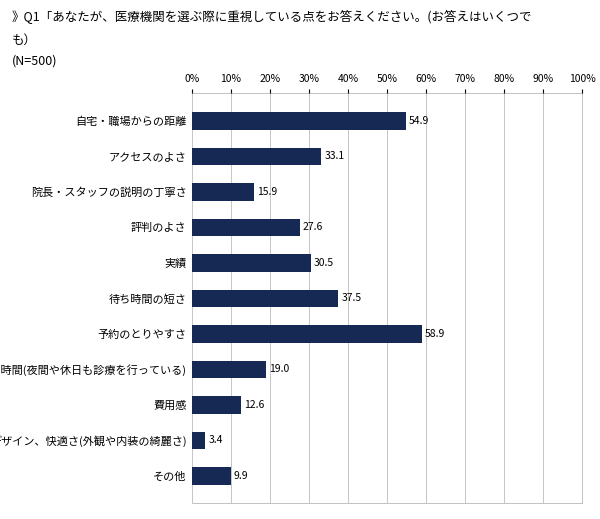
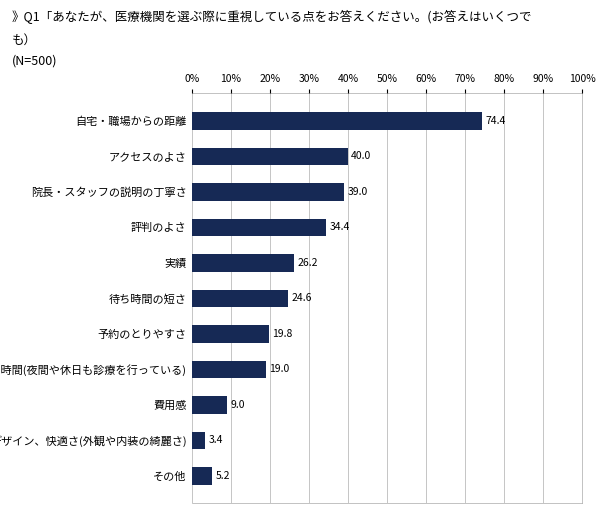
自宅・職場からの距離: 54.9 -> 74.4
アクセスのよさ: 33.1 -> 40.0
院長・スタッフの説明の丁寧さ: 15.9 -> 39.0
評判のよさ: 27.6 -> 34.4
実績: 30.5 -> 26.2
待ち時間の短さ: 37.5 -> 24.6
予約のとりやすさ: 58.9 -> 19.8
費用感: 12.6 -> 9.0
その他: 9.9 -> 5.2
